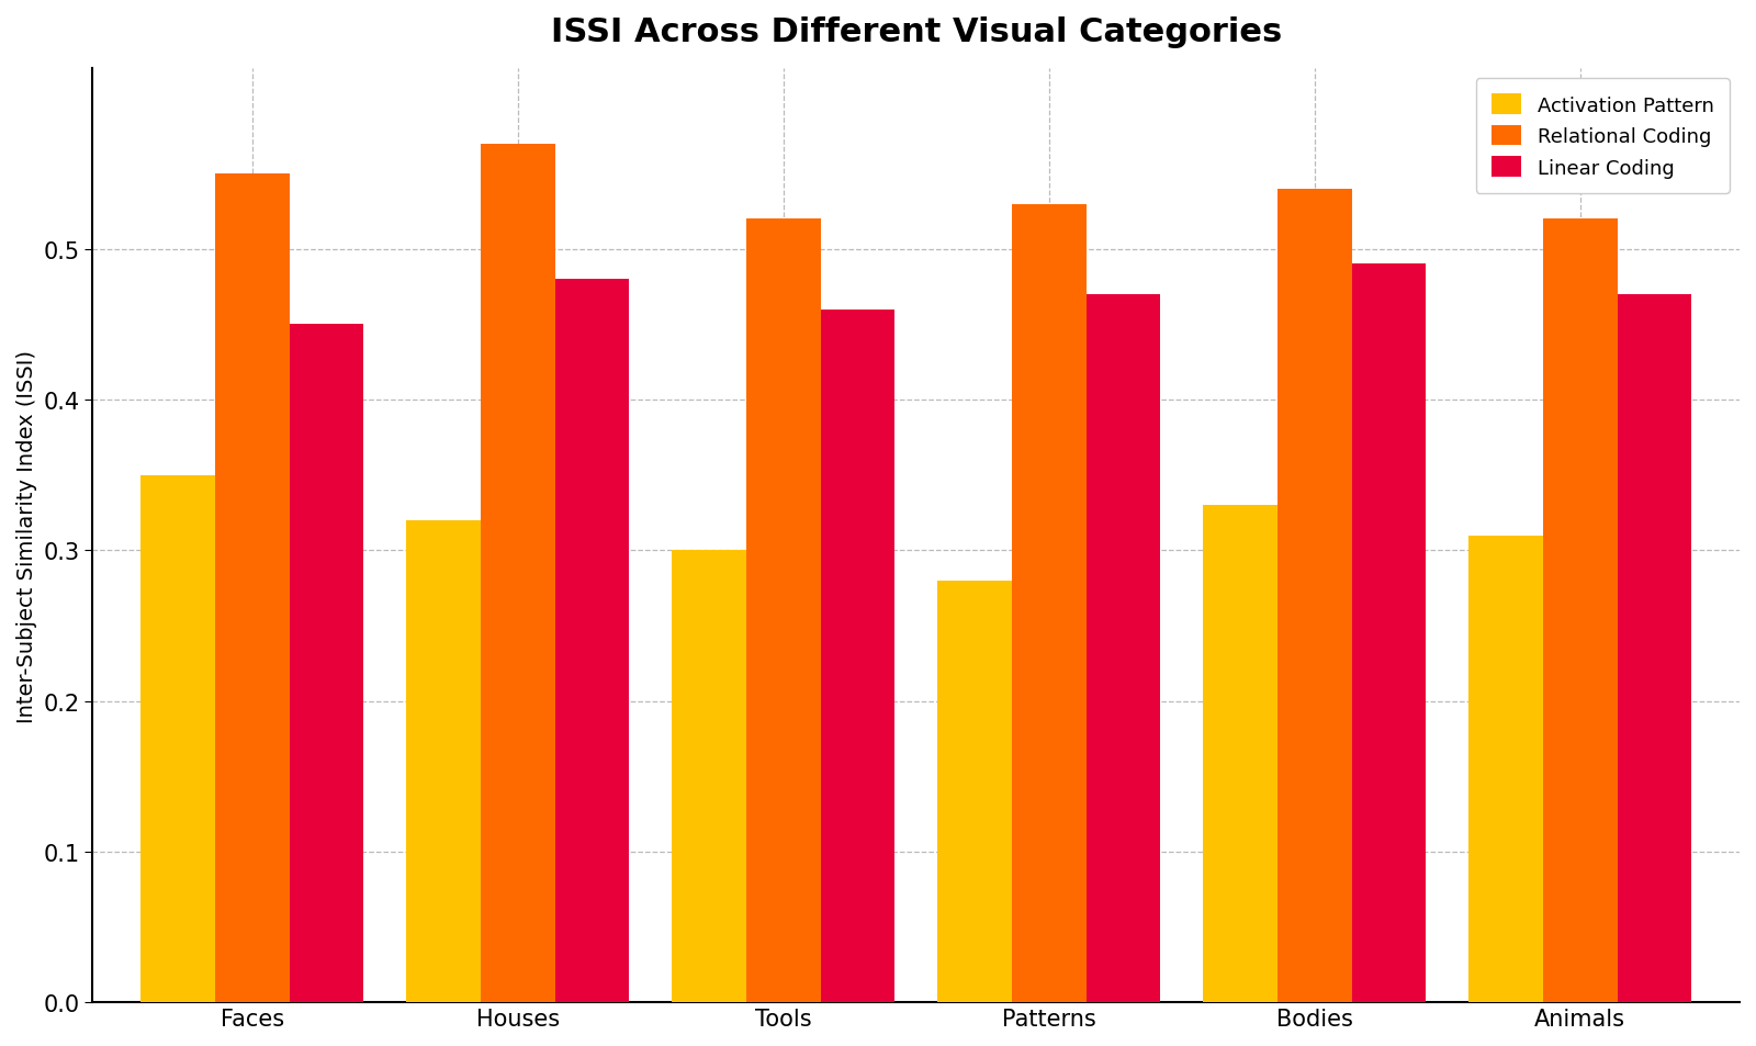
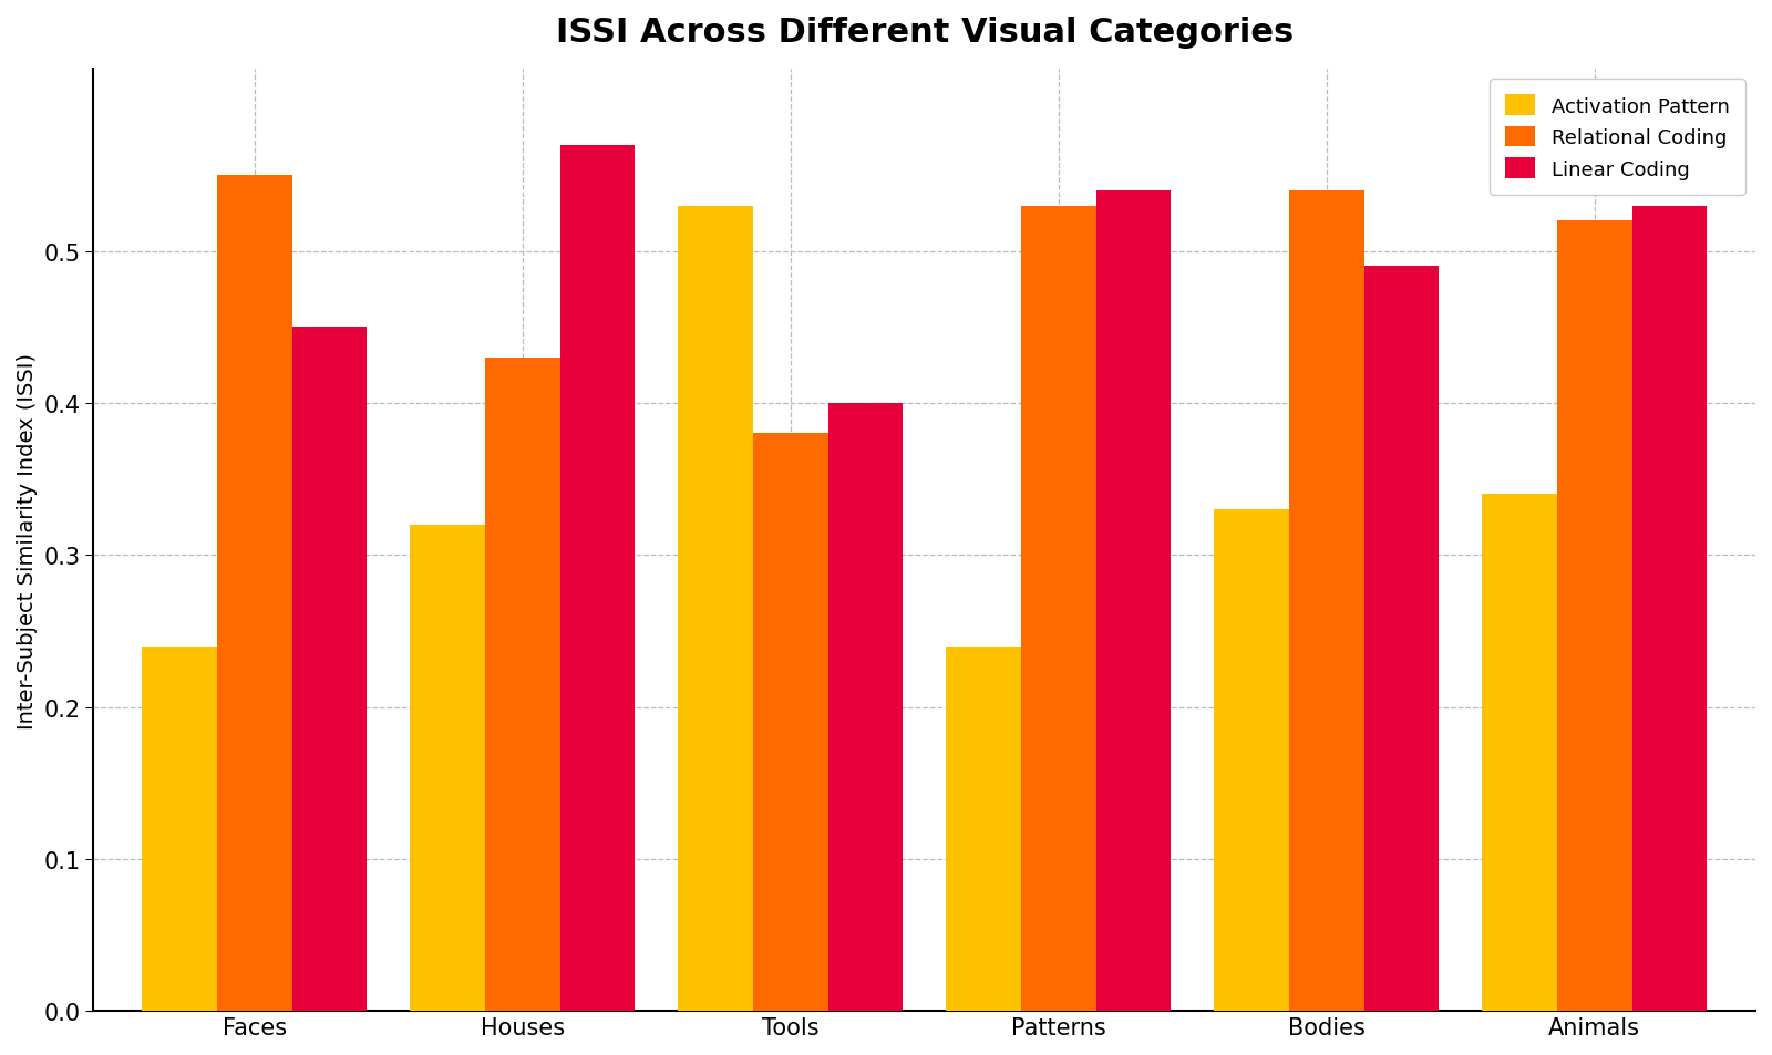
Activation Pattern/Faces: 0.35 -> 0.24
Relational Coding/Houses: 0.57 -> 0.43
Linear Coding/Houses: 0.48 -> 0.57
Activation Pattern/Tools: 0.30 -> 0.53
Relational Coding/Tools: 0.52 -> 0.38
Linear Coding/Tools: 0.46 -> 0.40
Activation Pattern/Patterns: 0.28 -> 0.24
Linear Coding/Patterns: 0.47 -> 0.54
Activation Pattern/Animals: 0.31 -> 0.34
Linear Coding/Animals: 0.47 -> 0.53
